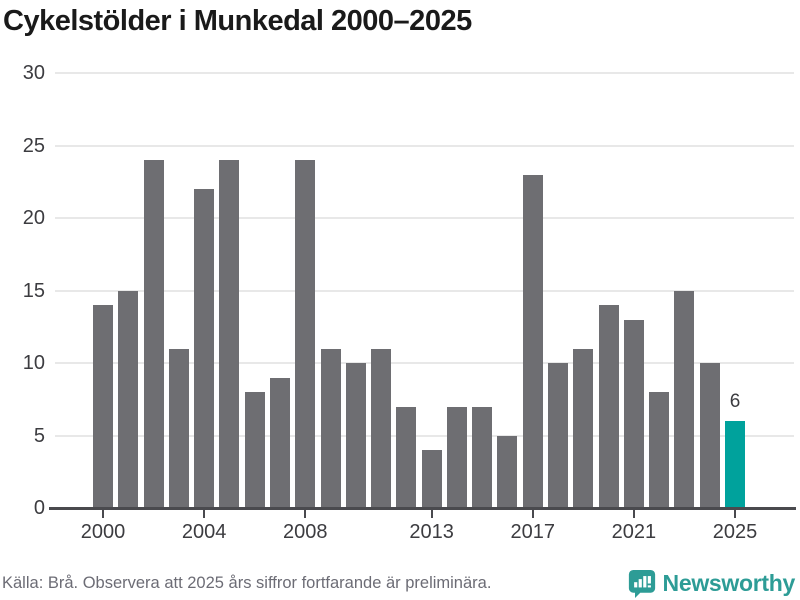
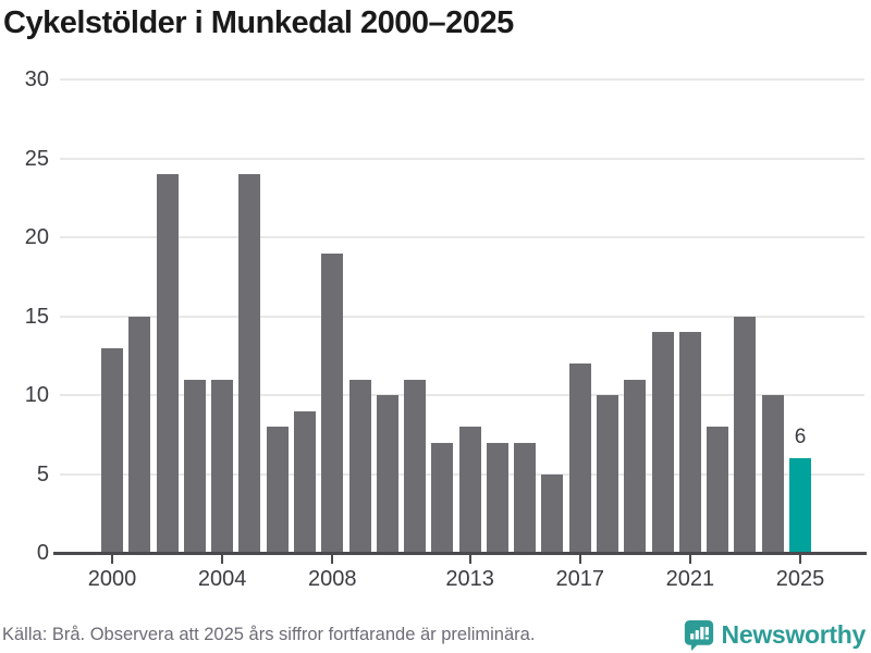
2000: 14 -> 13
2004: 22 -> 11
2008: 24 -> 19
2013: 4 -> 8
2017: 23 -> 12
2021: 13 -> 14
